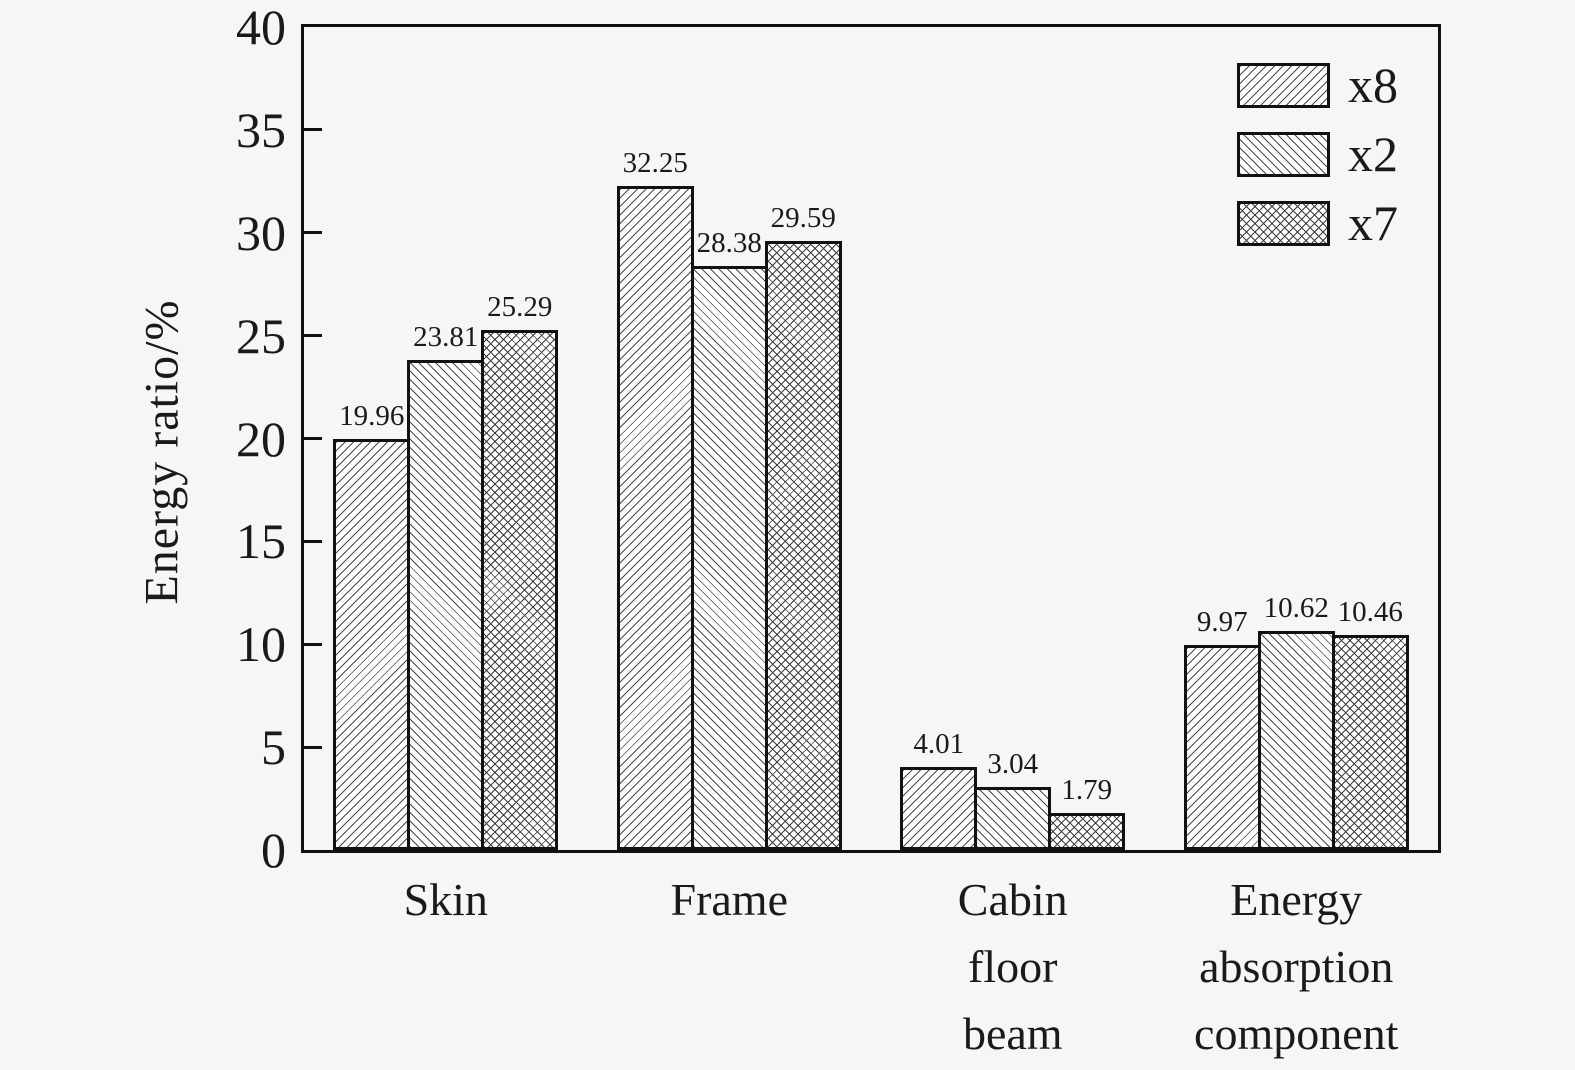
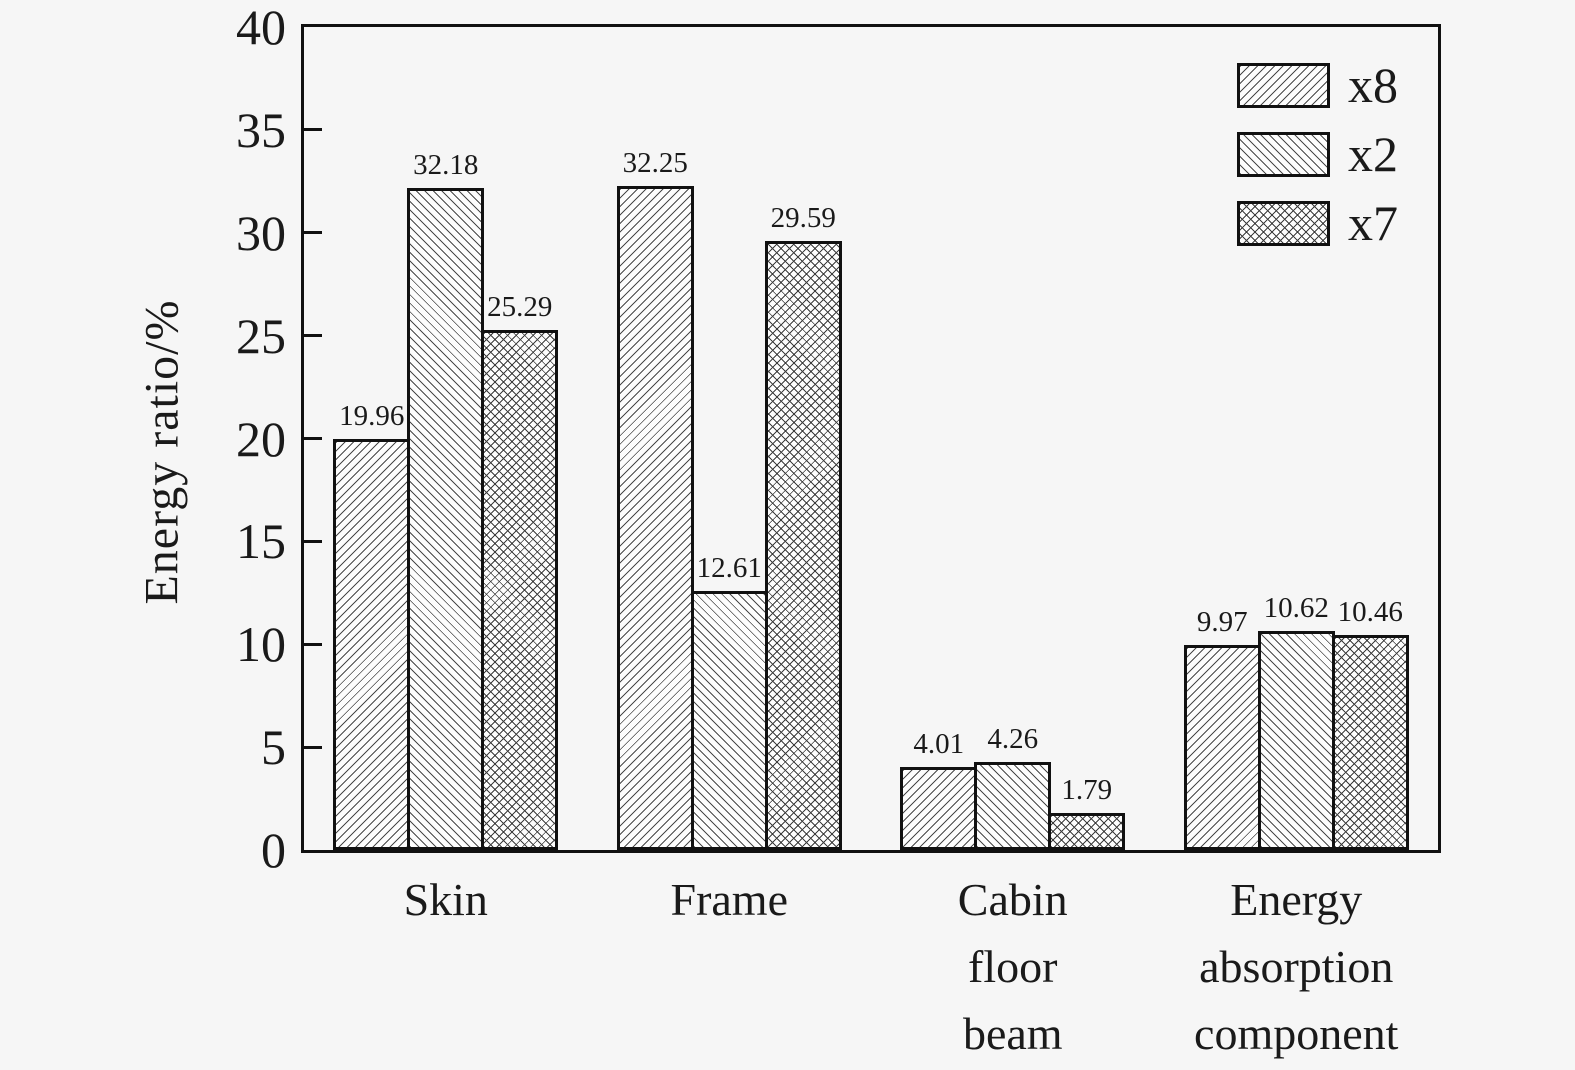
x2/Skin: 23.81 -> 32.18
x2/Frame: 28.38 -> 12.61
x2/Cabin floor beam: 3.04 -> 4.26
